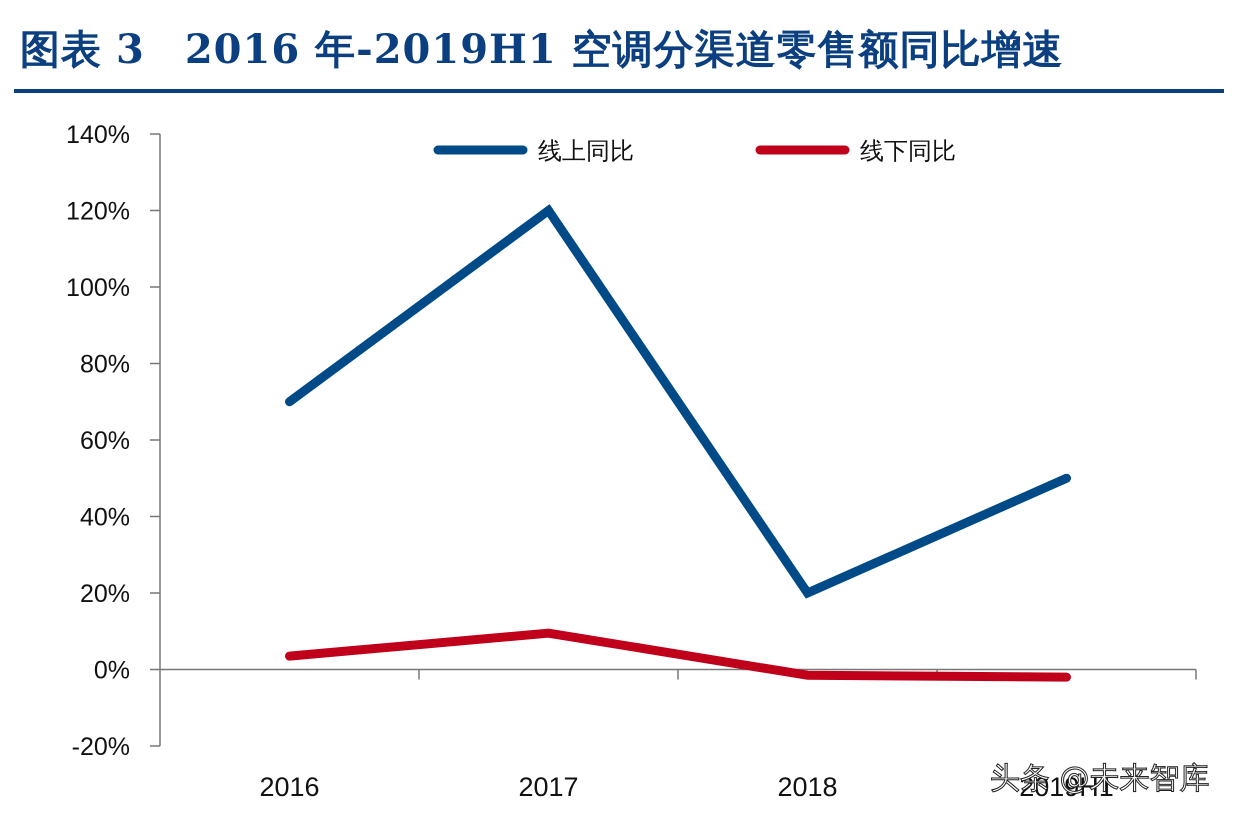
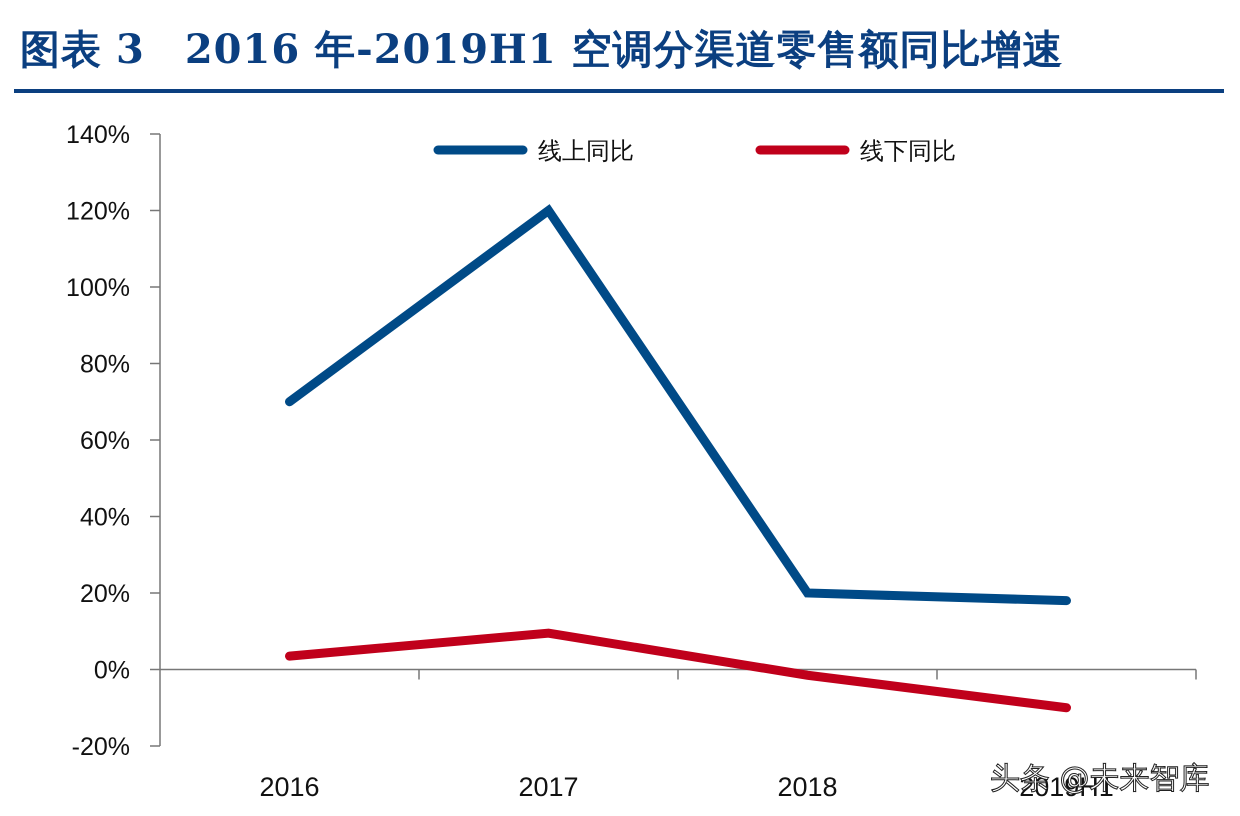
线上同比/2019H1: 50% -> 18%
线下同比/2019H1: -2% -> -10%
